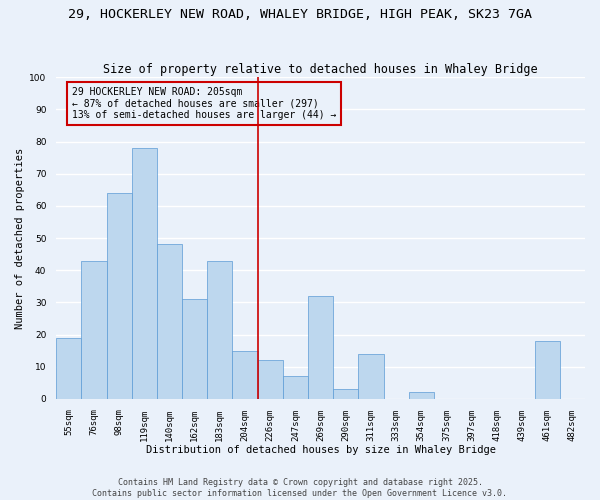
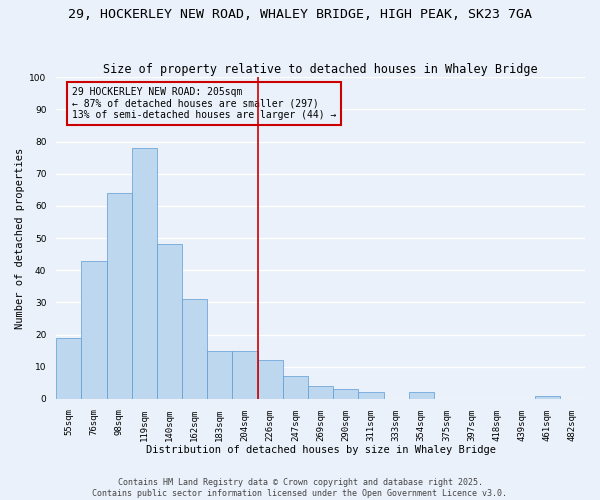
183sqm: 43 -> 15
269sqm: 32 -> 4
311sqm: 14 -> 2
461sqm: 18 -> 1
